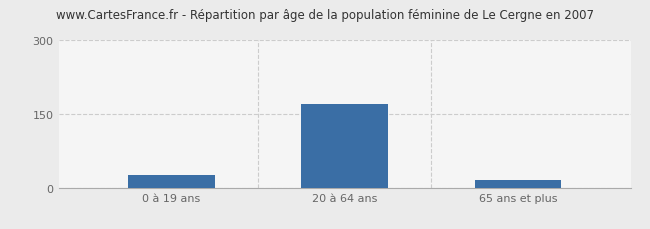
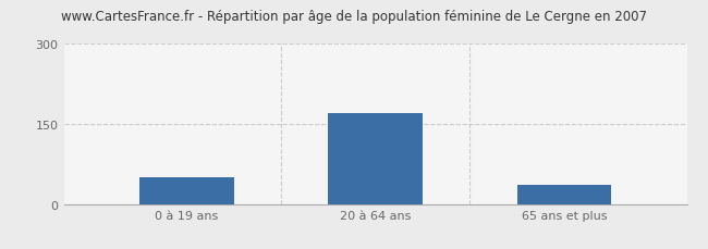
0 à 19 ans: 25 -> 50
65 ans et plus: 15 -> 35
